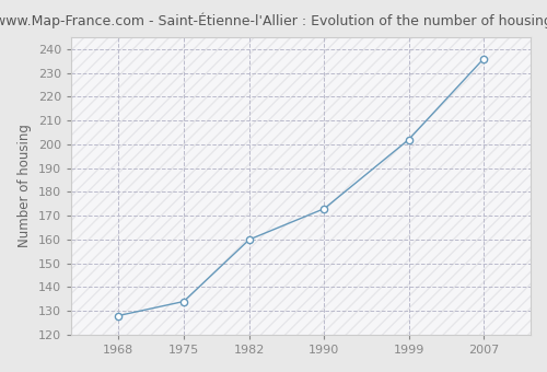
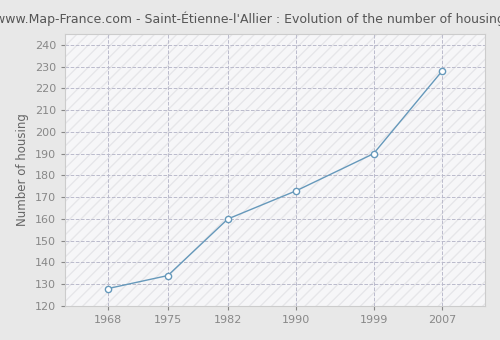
1999: 202 -> 190
2007: 236 -> 228
